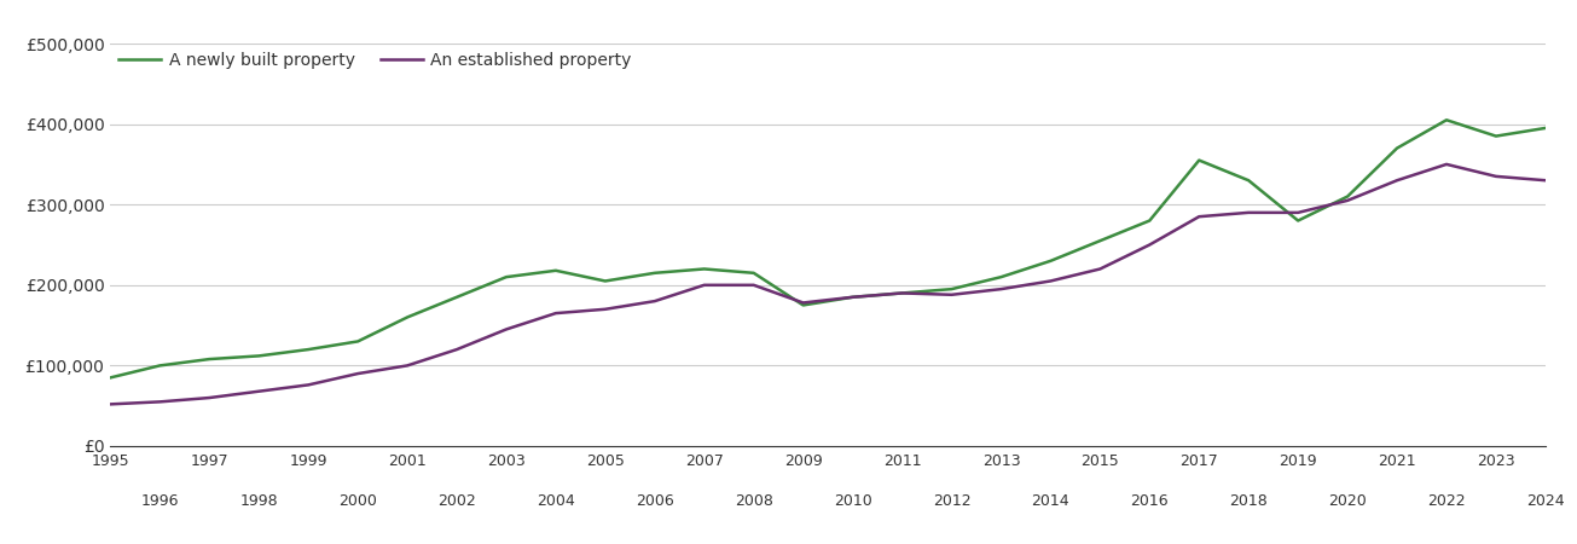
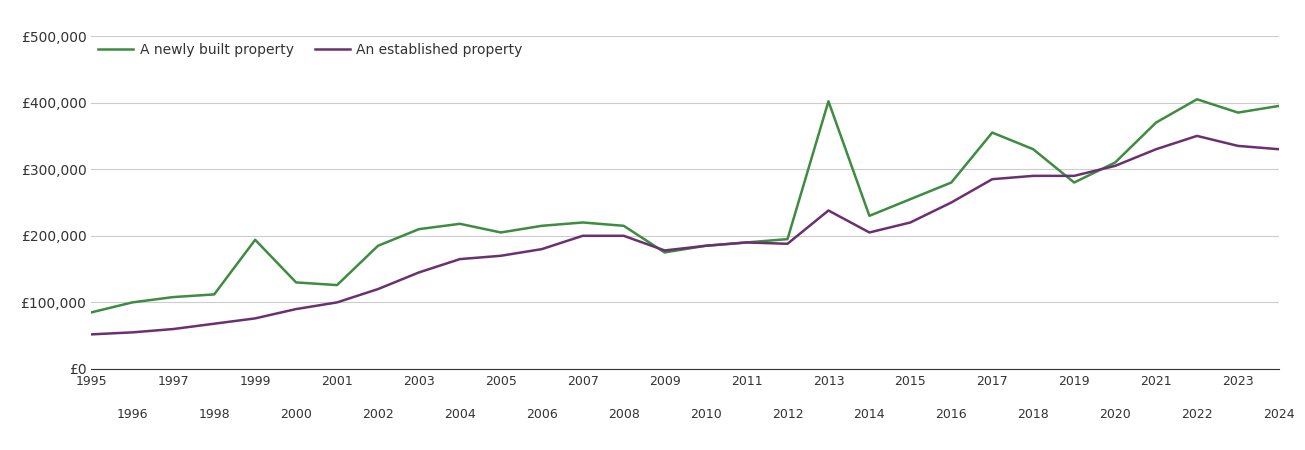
A newly built property/1999: £120,000 -> £194,000
A newly built property/2001: £160,000 -> £126,000
A newly built property/2013: £210,000 -> £402,000
An established property/2013: £195,000 -> £238,000
